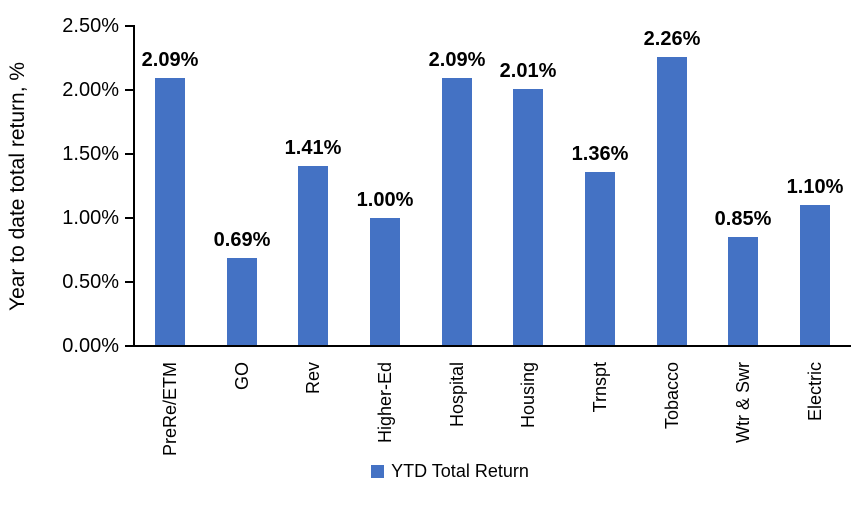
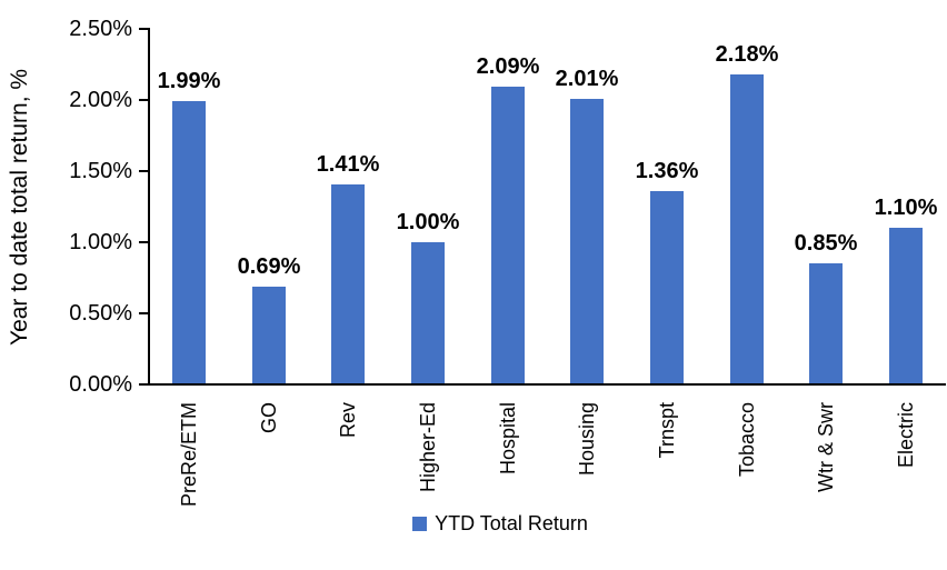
PreRe/ETM: 2.09% -> 1.99%
Tobacco: 2.26% -> 2.18%
